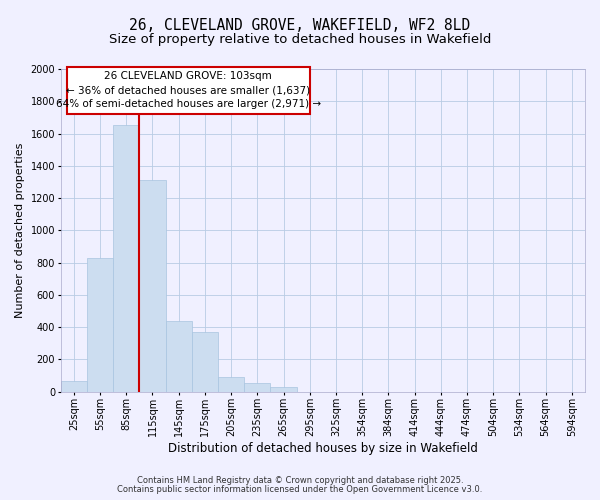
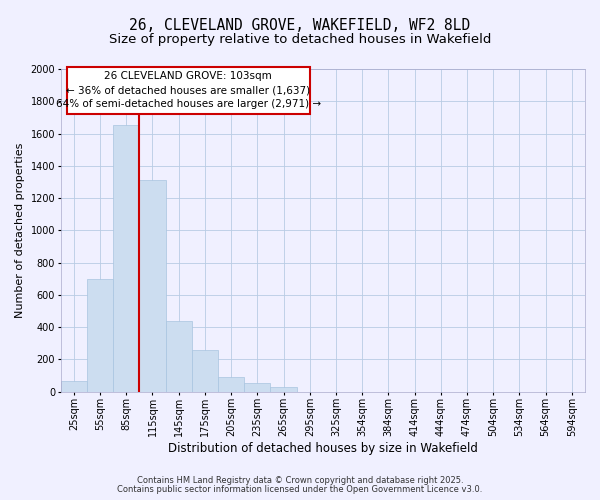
55sqm: 830 -> 700
175sqm: 370 -> 260
